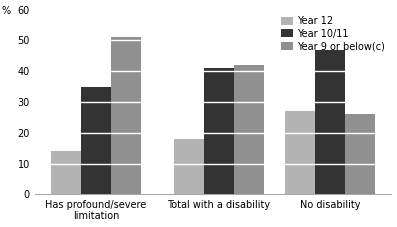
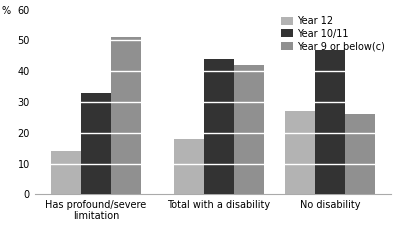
Year 10/11/Has profound/severe limitation: 35 -> 33
Year 10/11/Total with a disability: 41 -> 44
